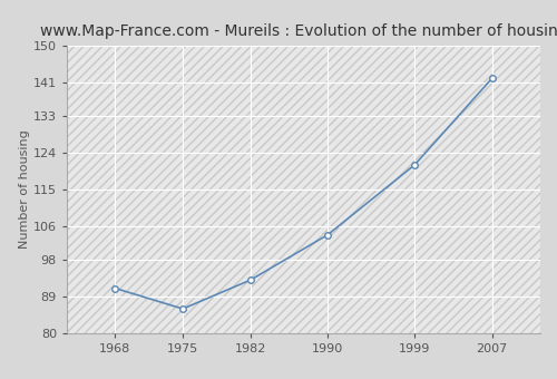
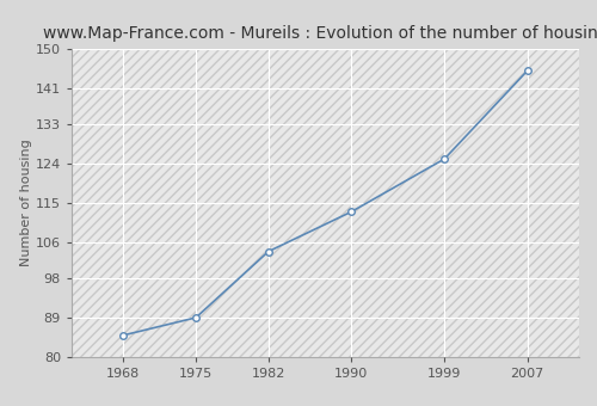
1968: 91 -> 85
1975: 86 -> 89
1982: 93 -> 104
1990: 104 -> 113
1999: 121 -> 125
2007: 142 -> 145
